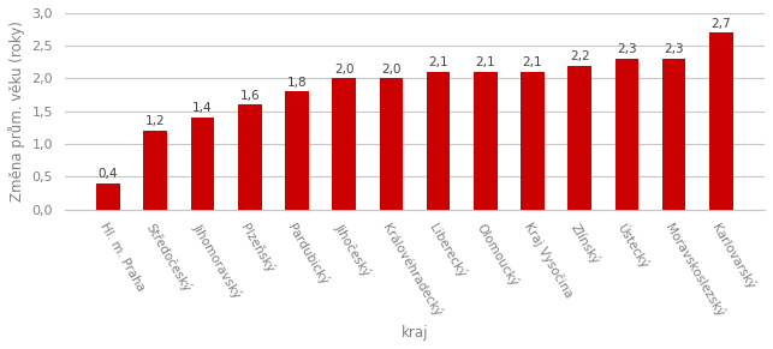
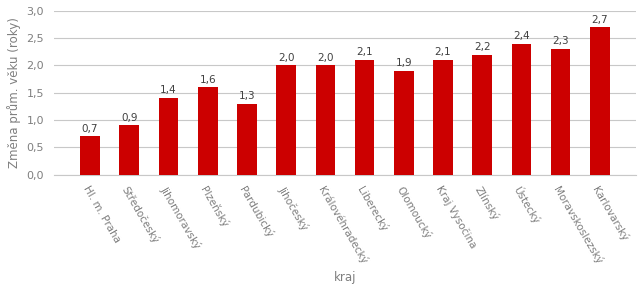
Hl. m. Praha: 0,4 -> 0,7
Středočeský: 1,2 -> 0,9
Pardubický: 1,8 -> 1,3
Olomoucký: 2,1 -> 1,9
Ústecký: 2,3 -> 2,4
